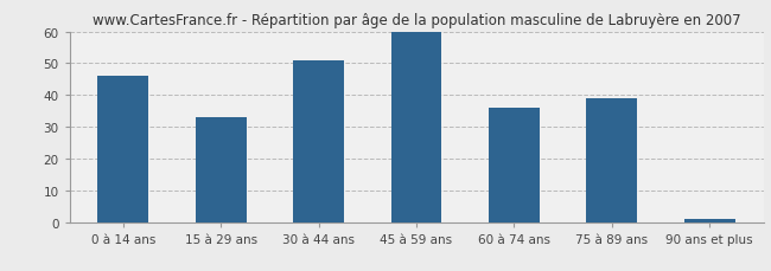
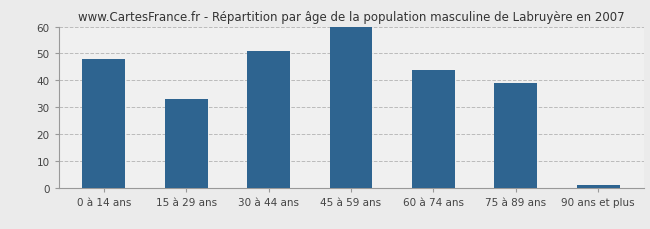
0 à 14 ans: 46 -> 48
60 à 74 ans: 36 -> 44
